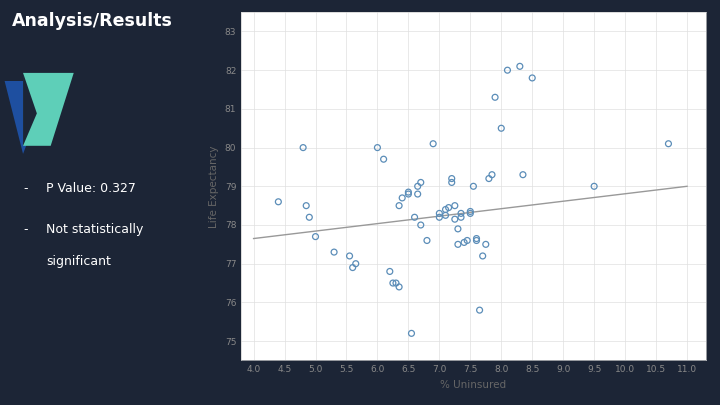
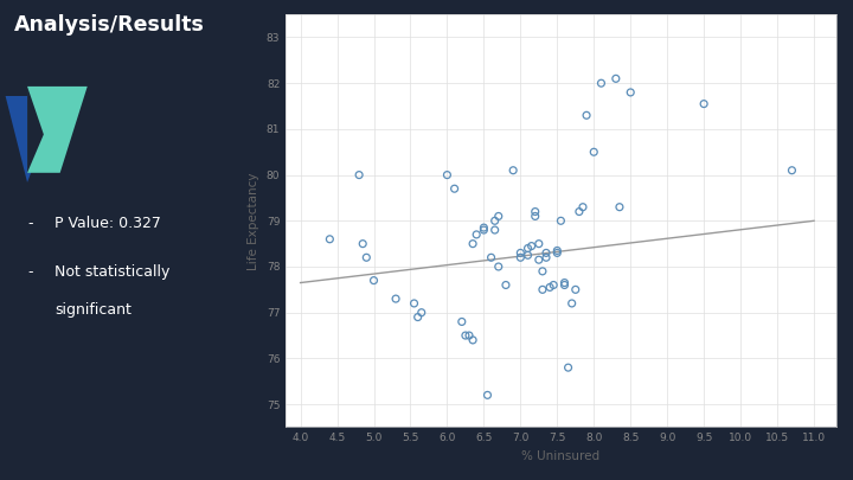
9.5: 79.00 -> 81.55
